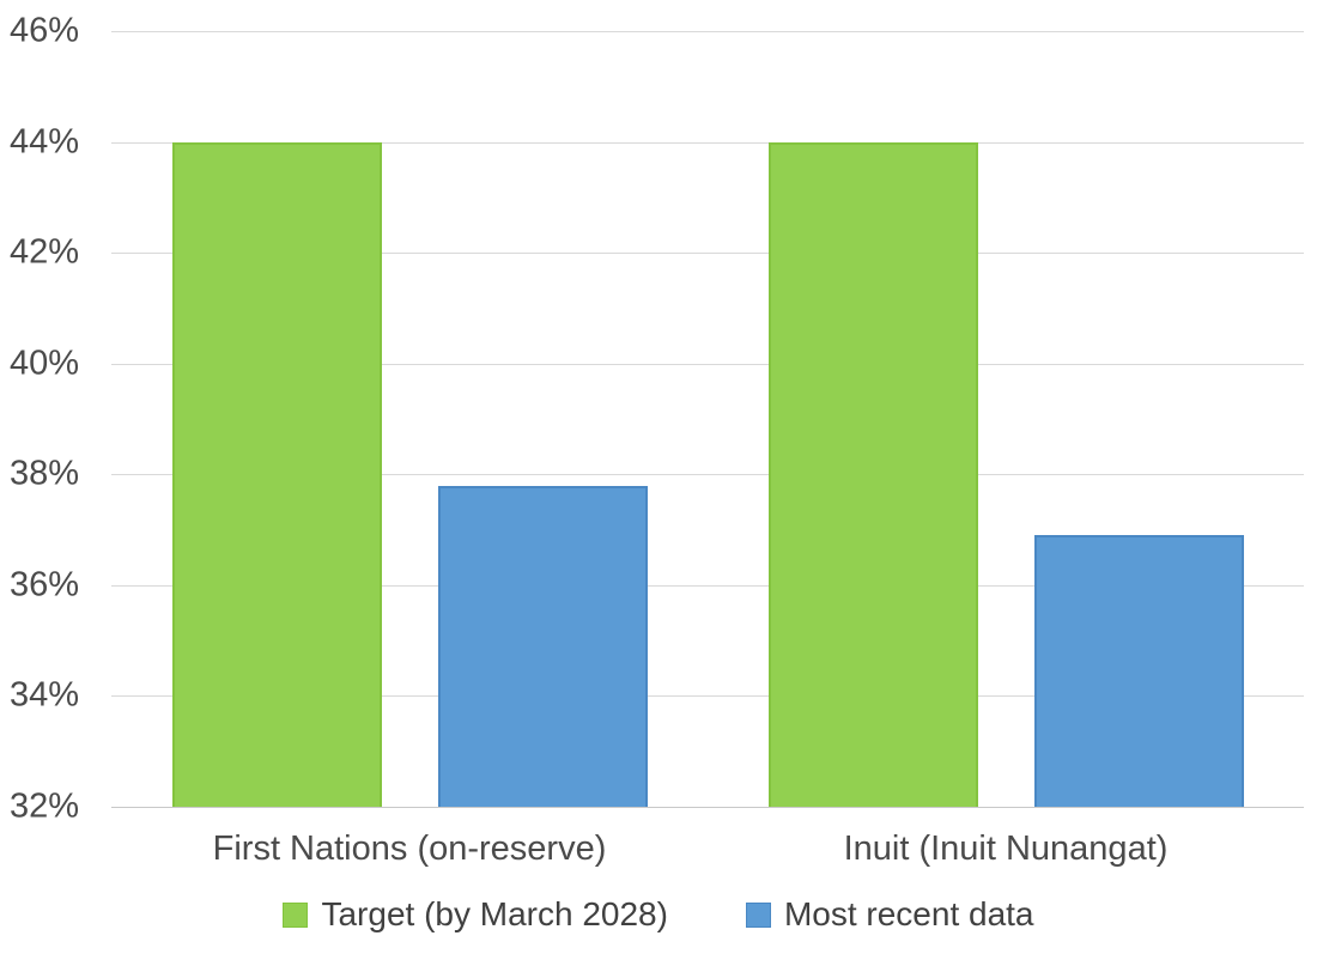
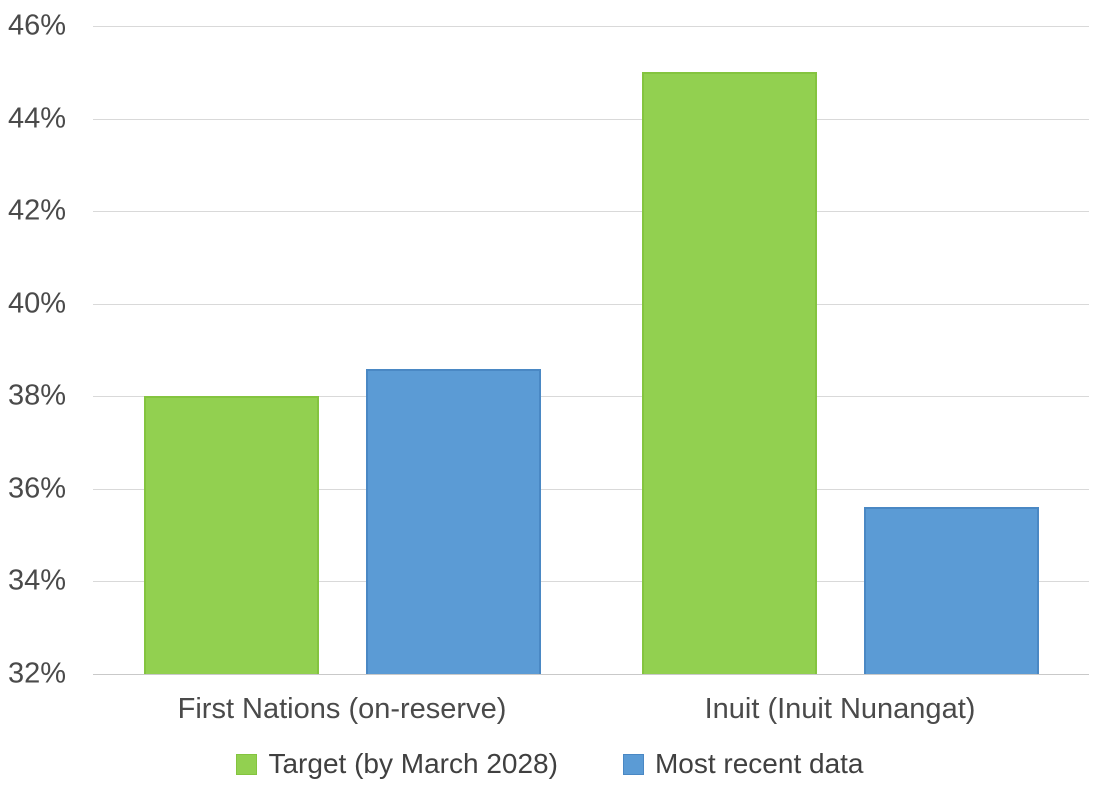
Target (by March 2028)/First Nations (on-reserve): 44% -> 38%
Most recent data/First Nations (on-reserve): 37.8% -> 38.6%
Target (by March 2028)/Inuit (Inuit Nunangat): 44% -> 45%
Most recent data/Inuit (Inuit Nunangat): 36.9% -> 35.6%
